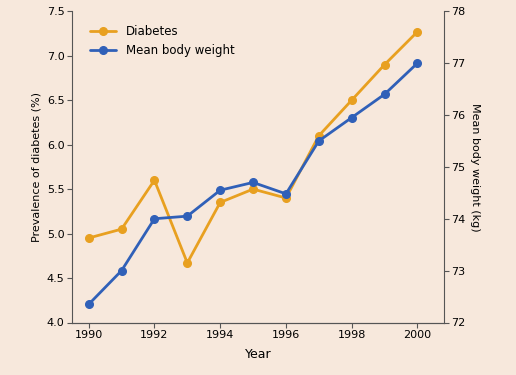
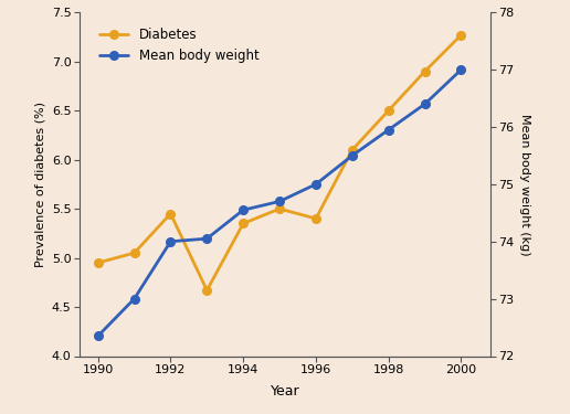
Diabetes/1992: 5.60 -> 5.45
Mean body weight/1996: 74.48 -> 75.00
